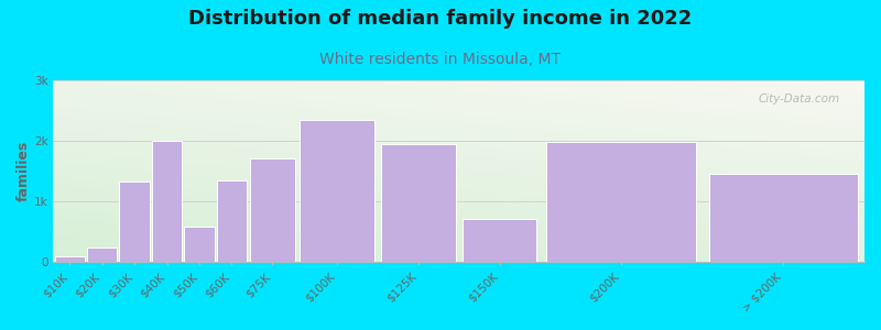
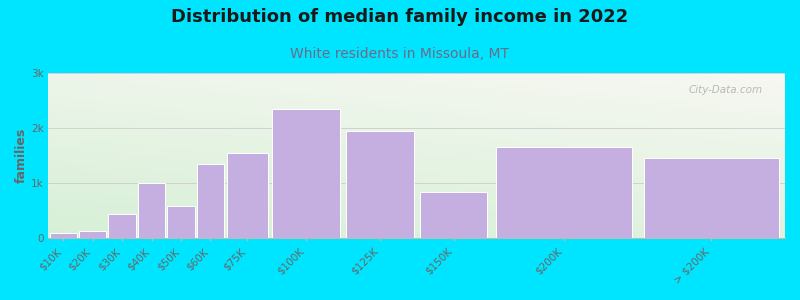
$20K: 0.24k -> 0.13k
$30K: 1.34k -> 0.45k
$40K: 2.00k -> 1.00k
$75K: 1.72k -> 1.55k
$150K: 0.72k -> 0.85k
$200K: 1.98k -> 1.65k
